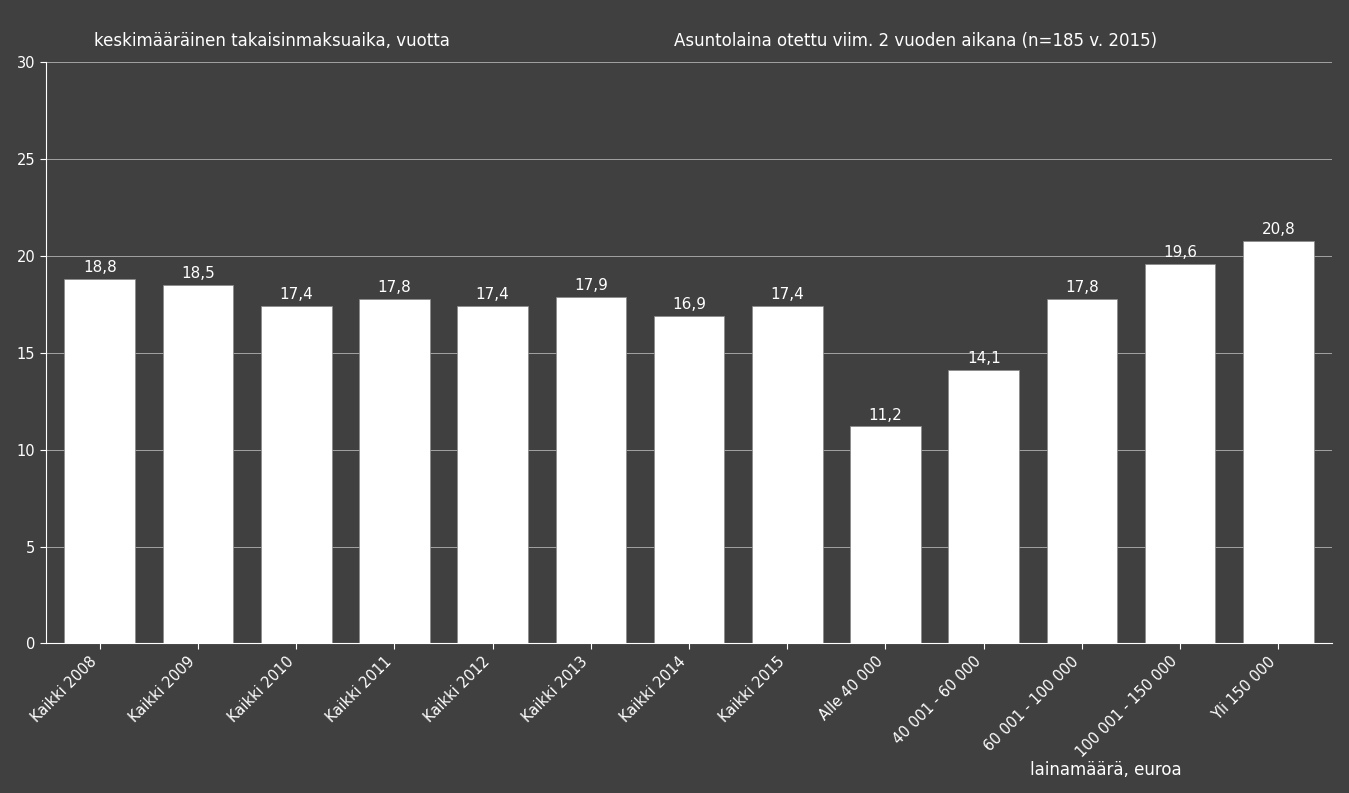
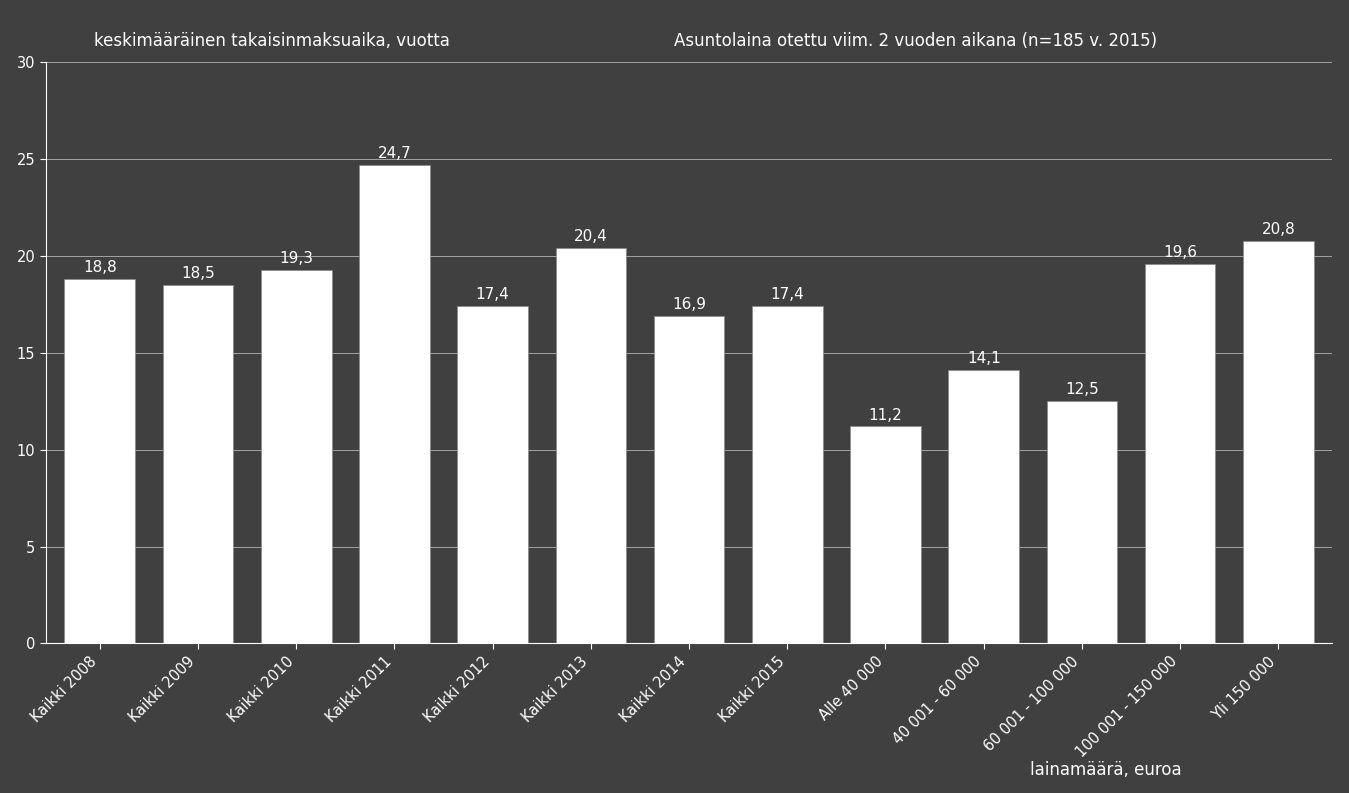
Kaikki 2010: 17,4 -> 19,3
Kaikki 2011: 17,8 -> 24,7
Kaikki 2013: 17,9 -> 20,4
60 001 - 100 000: 17,8 -> 12,5
